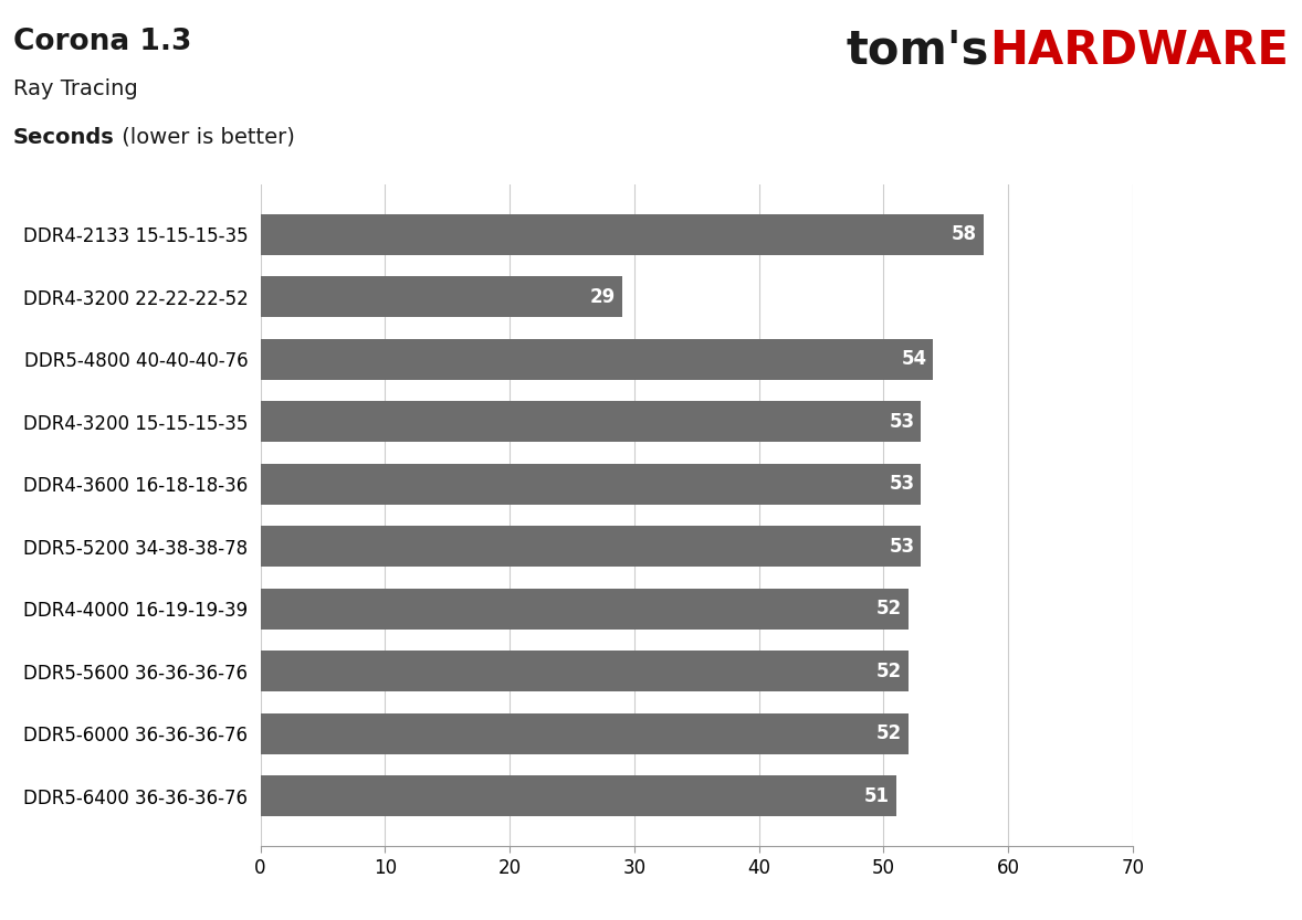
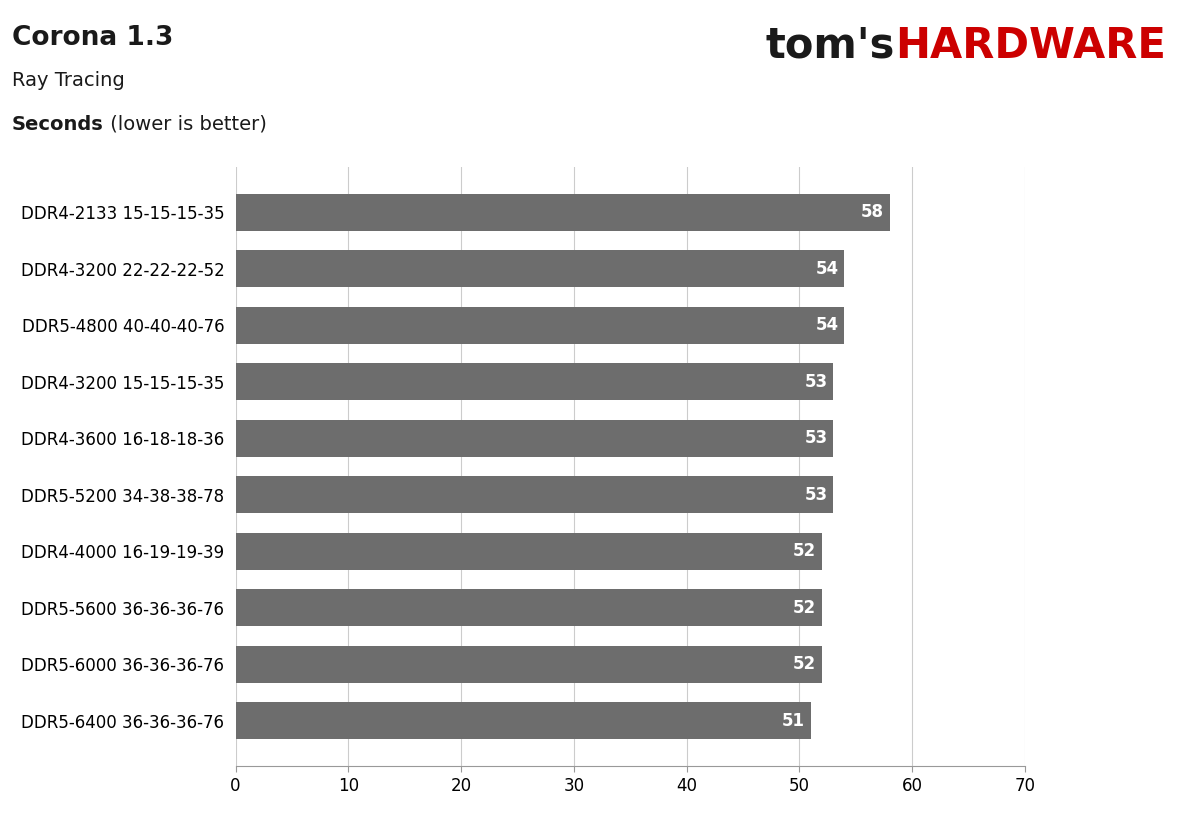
DDR4-3200 22-22-22-52: 29 -> 54
